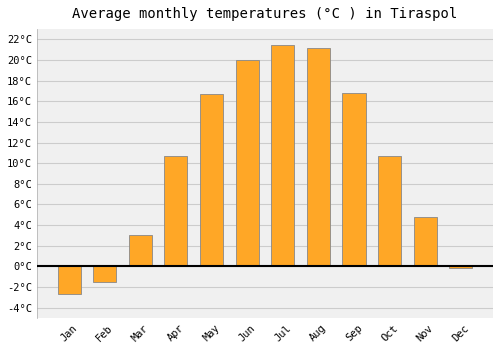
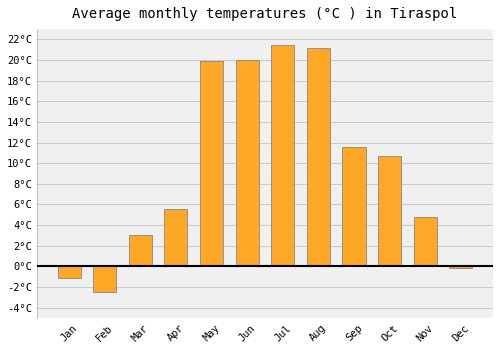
Jan: -2.7°C -> -1.1°C
Feb: -1.5°C -> -2.5°C
Apr: 10.7°C -> 5.6°C
May: 16.7°C -> 19.9°C
Sep: 16.8°C -> 11.6°C
